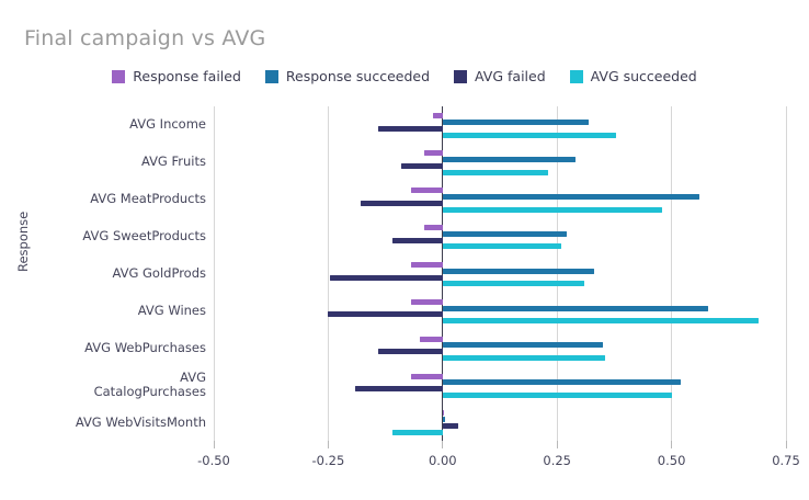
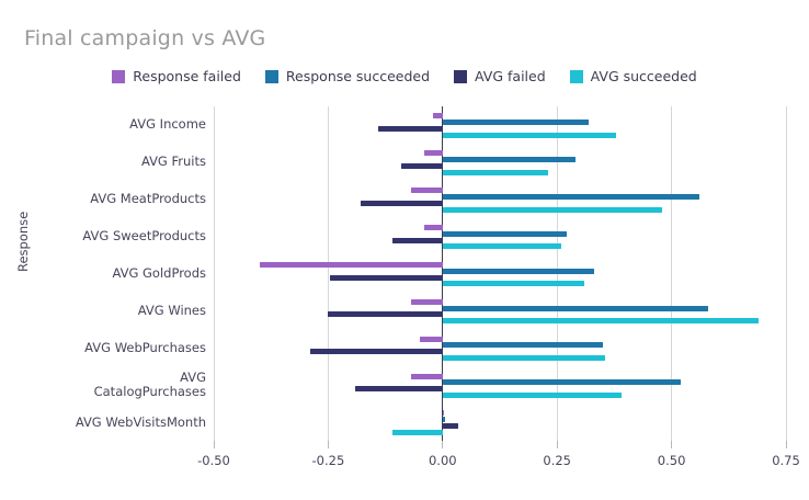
Response failed/AVG GoldProds: -0.07 -> -0.40
AVG failed/AVG WebPurchases: -0.14 -> -0.29
AVG succeeded/AVG CatalogPurchases: 0.50 -> 0.39
